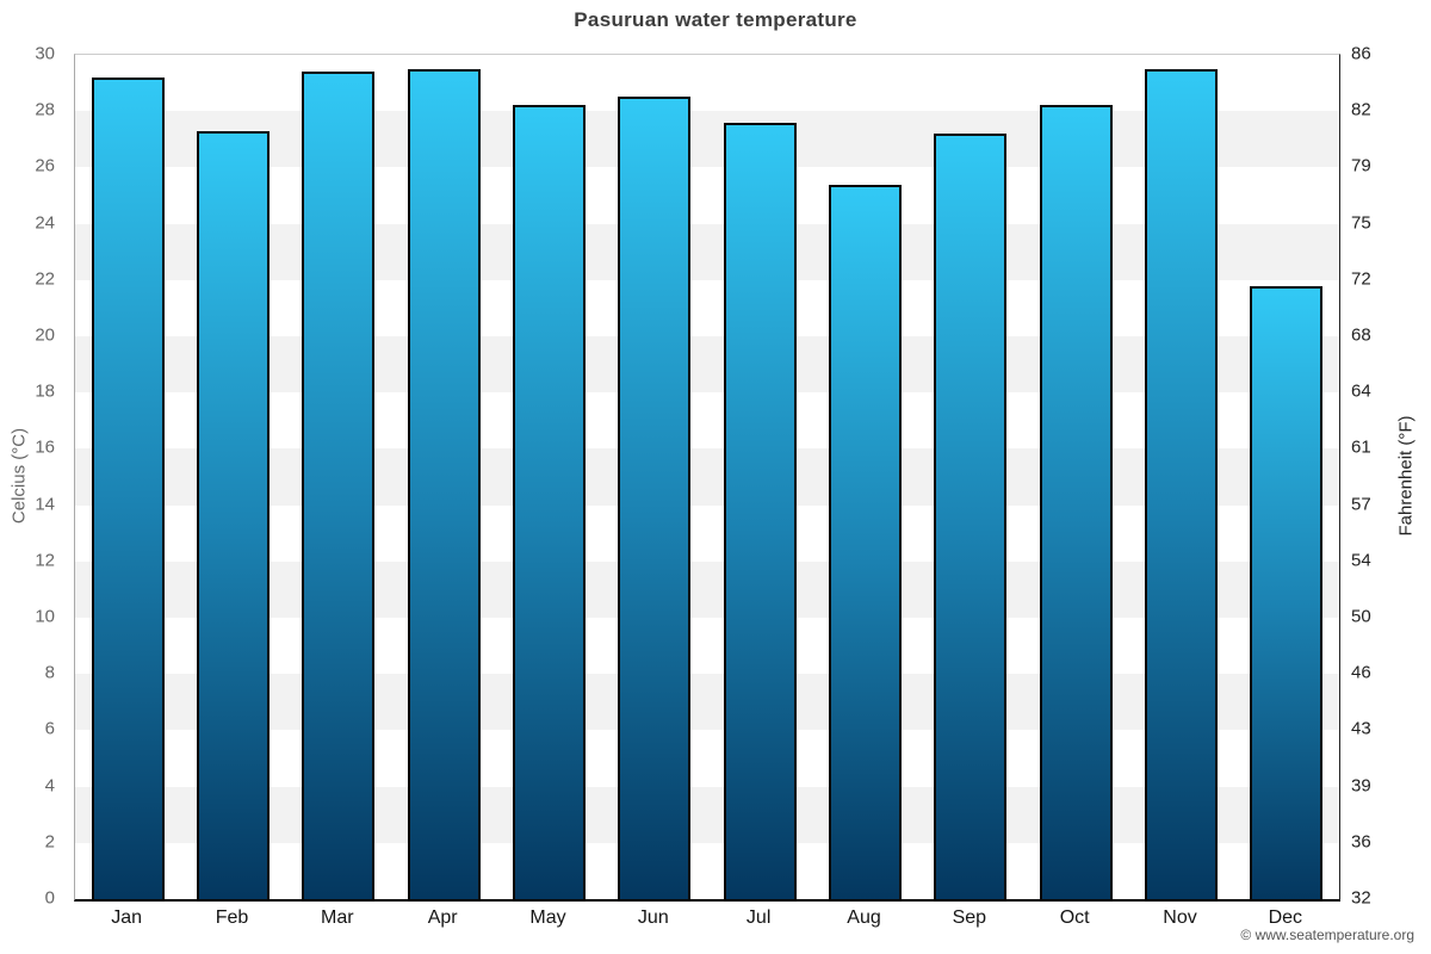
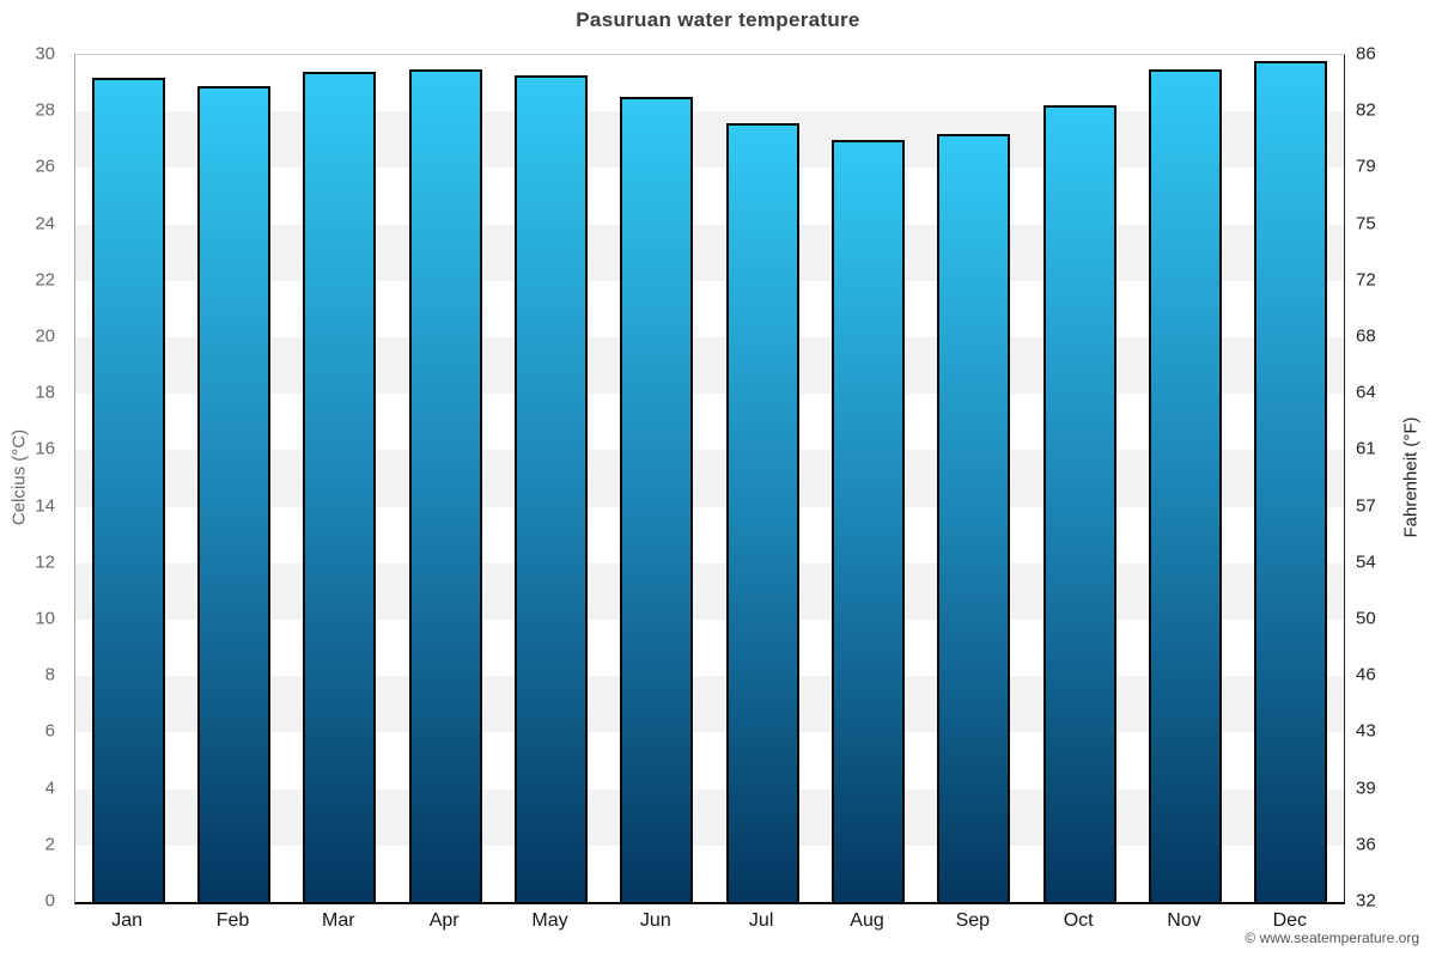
Feb: 27.3 -> 28.9
May: 28.2 -> 29.3
Aug: 25.4 -> 27.0
Dec: 21.8 -> 29.8
